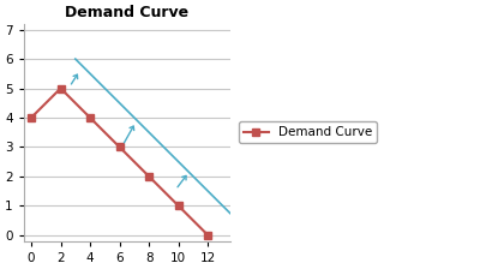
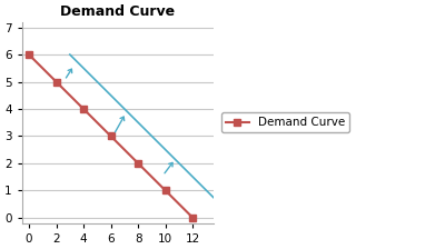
0: 4 -> 6
